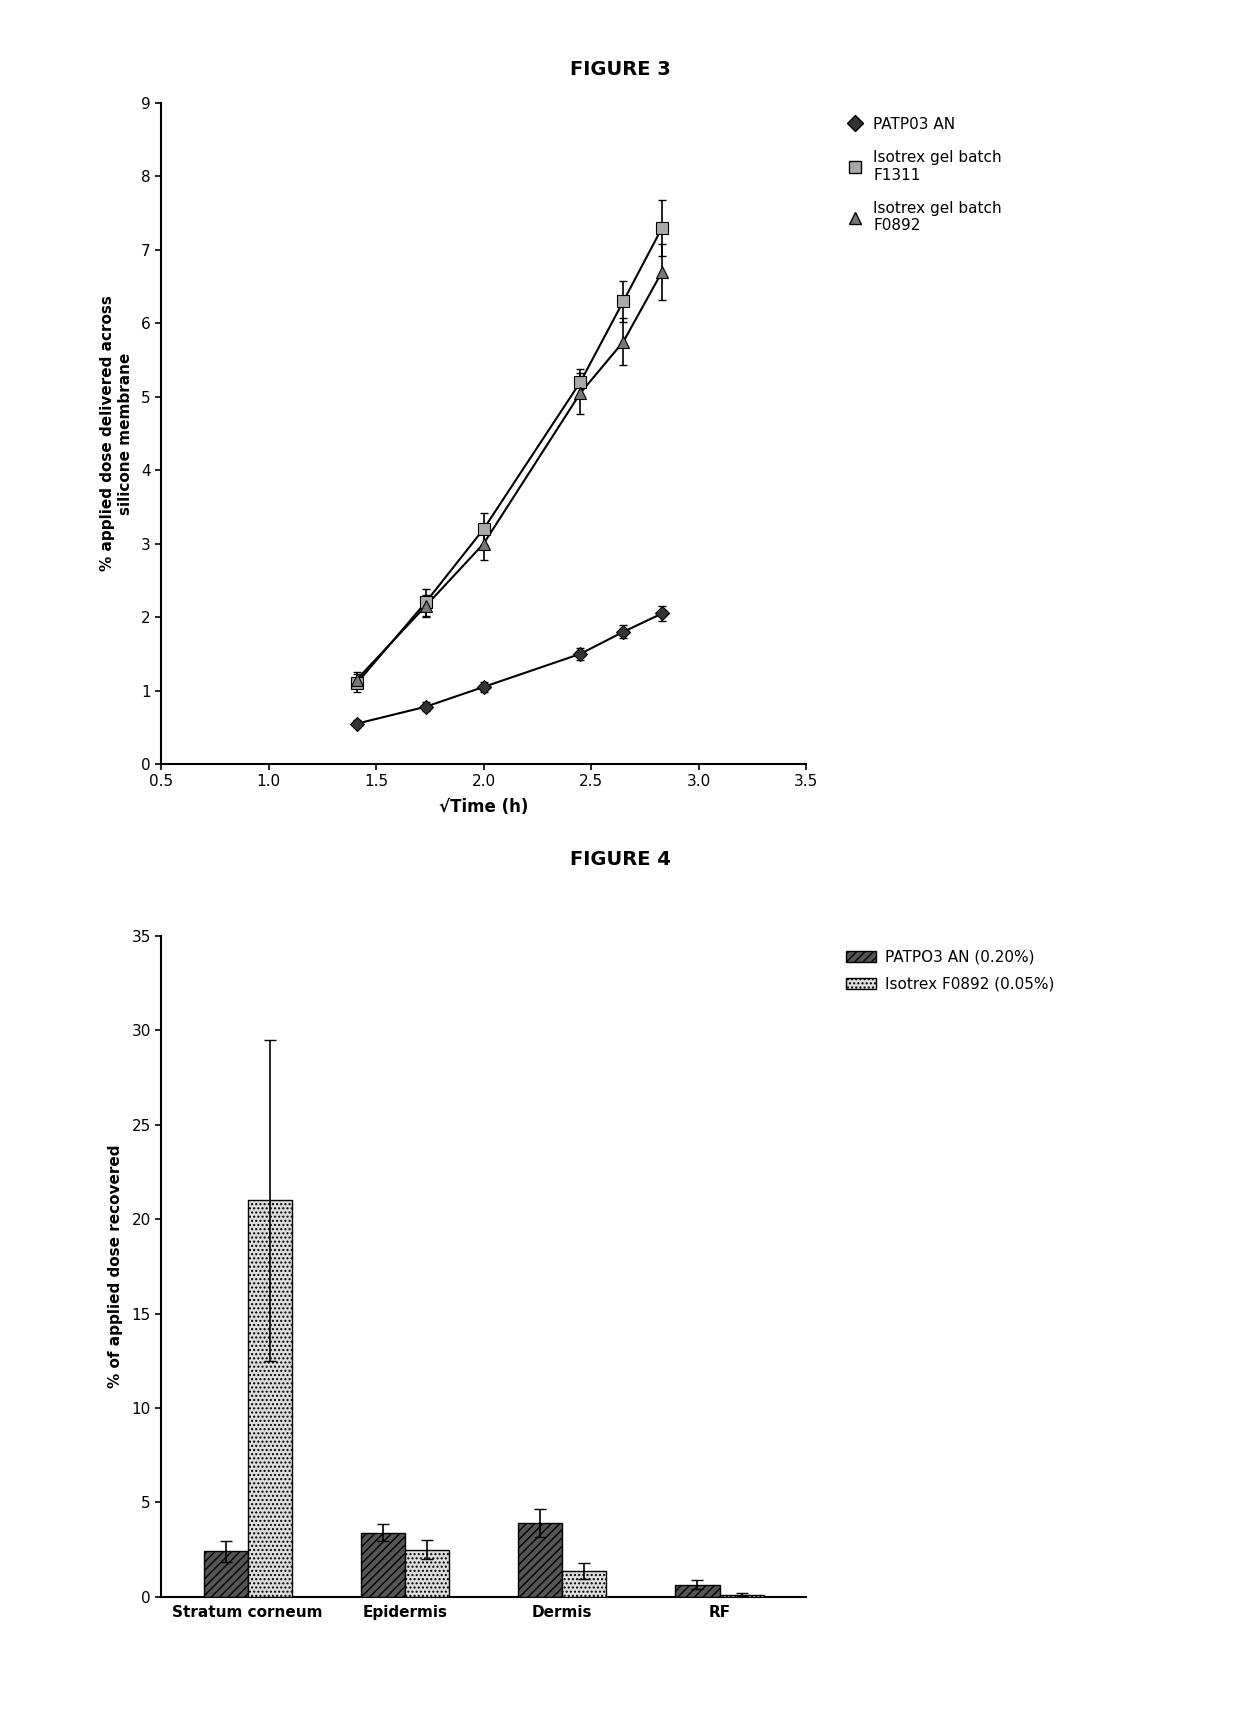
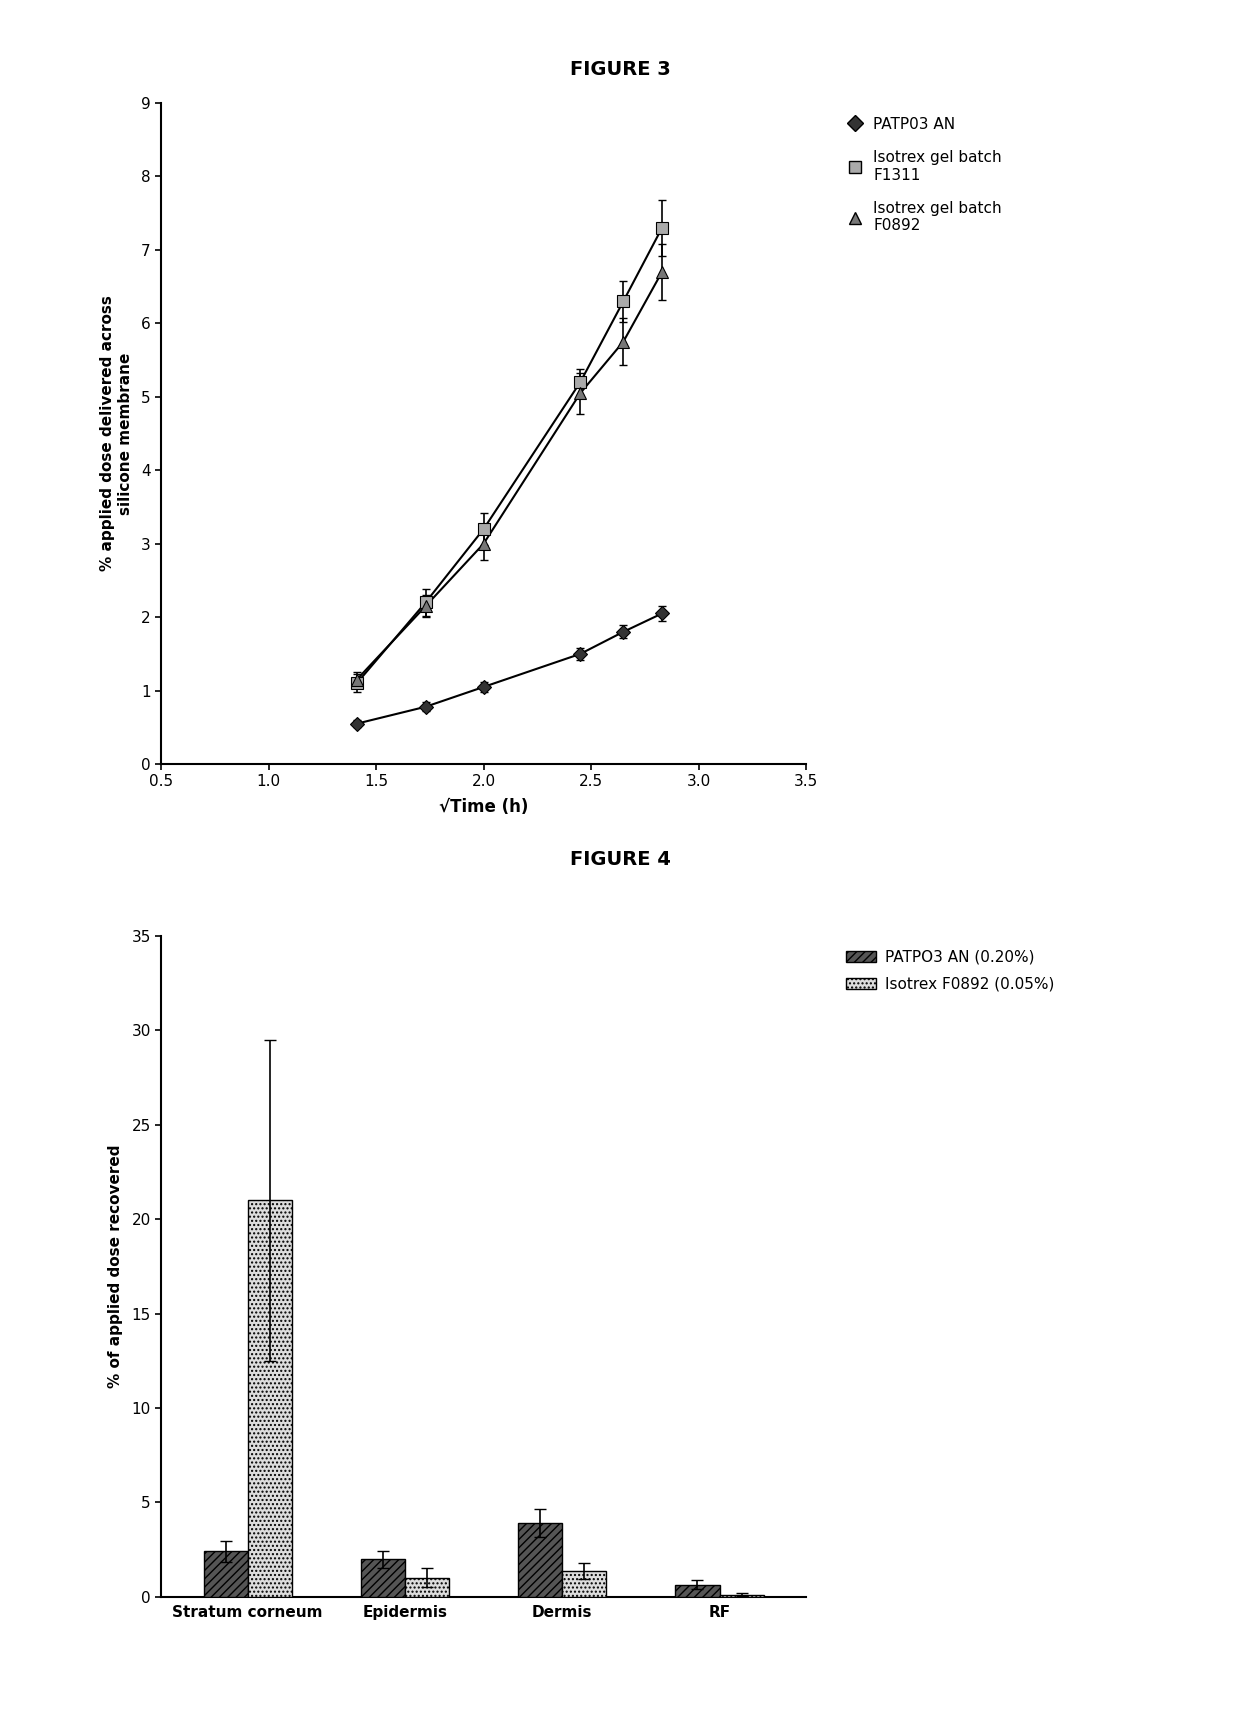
PATPO3 AN (0.20%)/Epidermis: 3.4 -> 2.0
Isotrex F0892 (0.05%)/Epidermis: 2.5 -> 1.0
